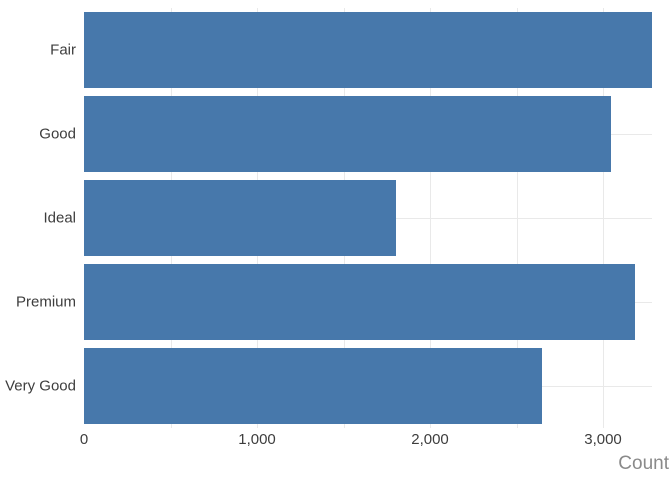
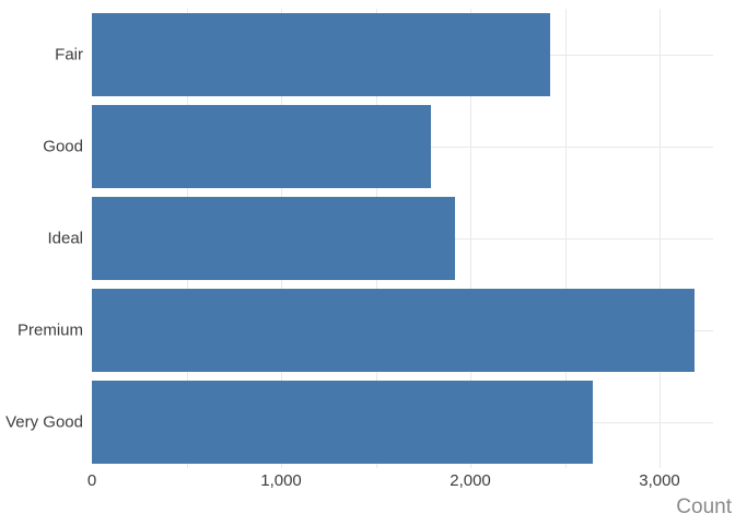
Fair: 3280 -> 2420
Good: 3050 -> 1790
Ideal: 1800 -> 1920
